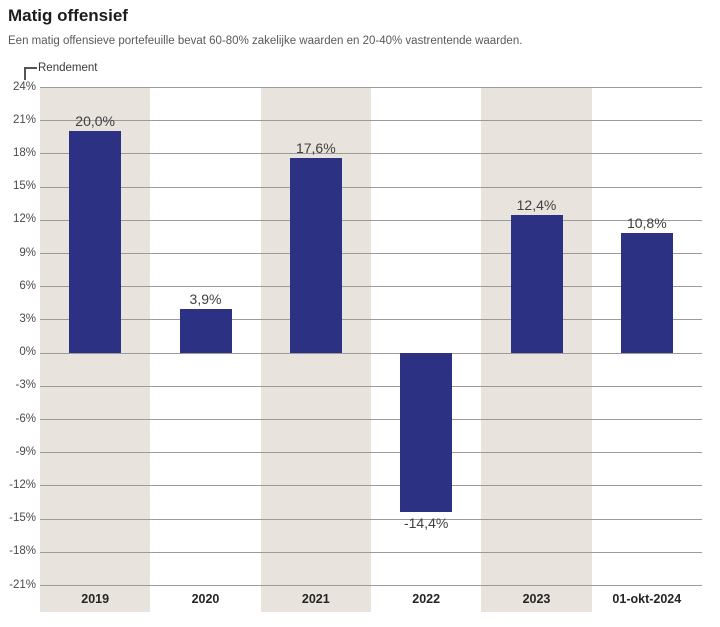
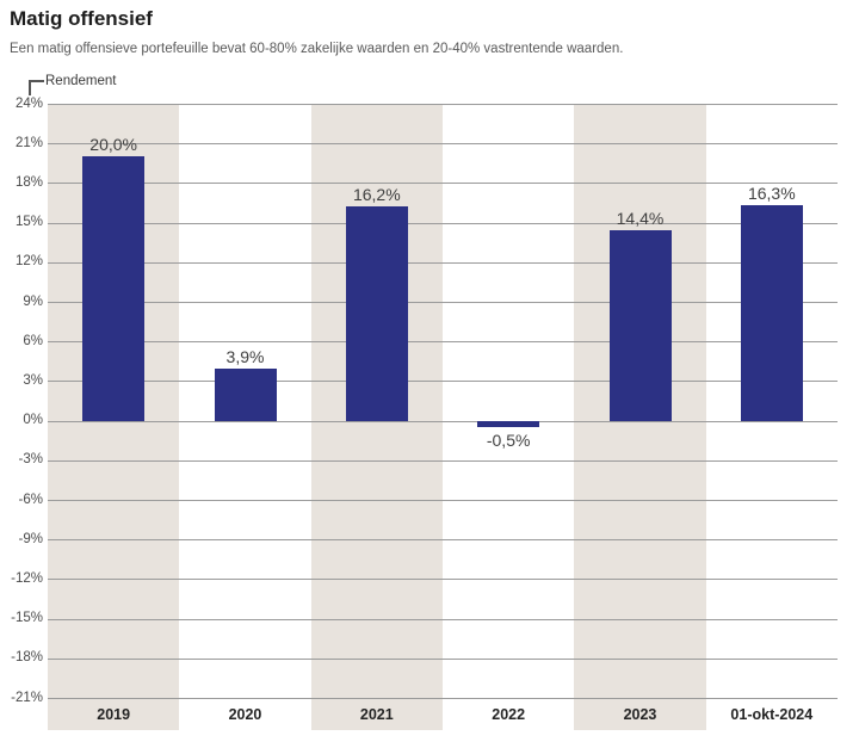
2021: 17,6% -> 16,2%
2022: -14,4% -> -0,5%
2023: 12,4% -> 14,4%
01-okt-2024: 10,8% -> 16,3%
